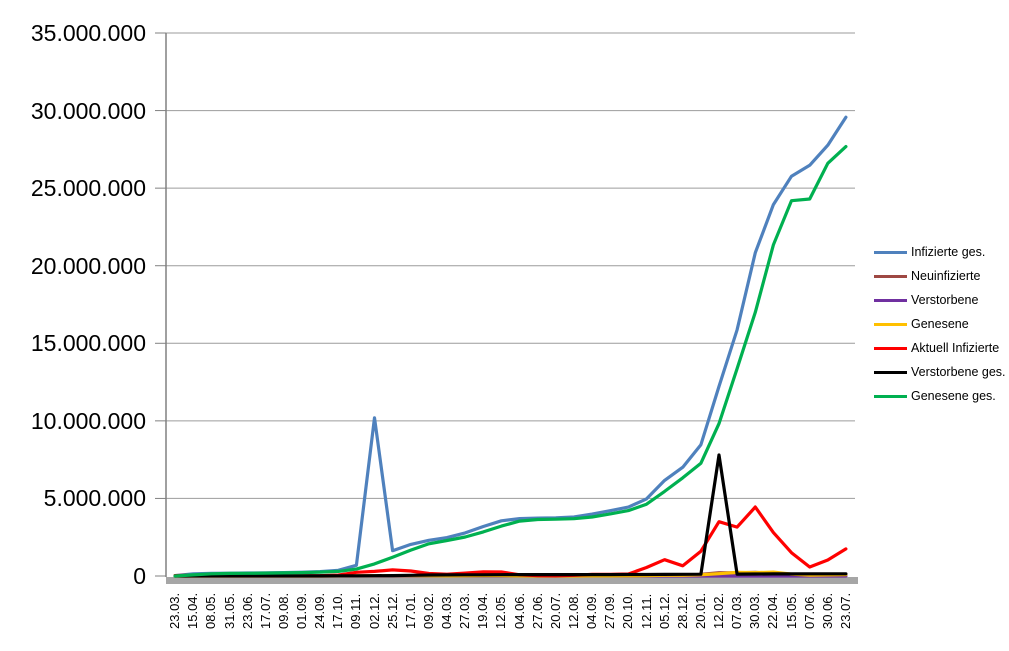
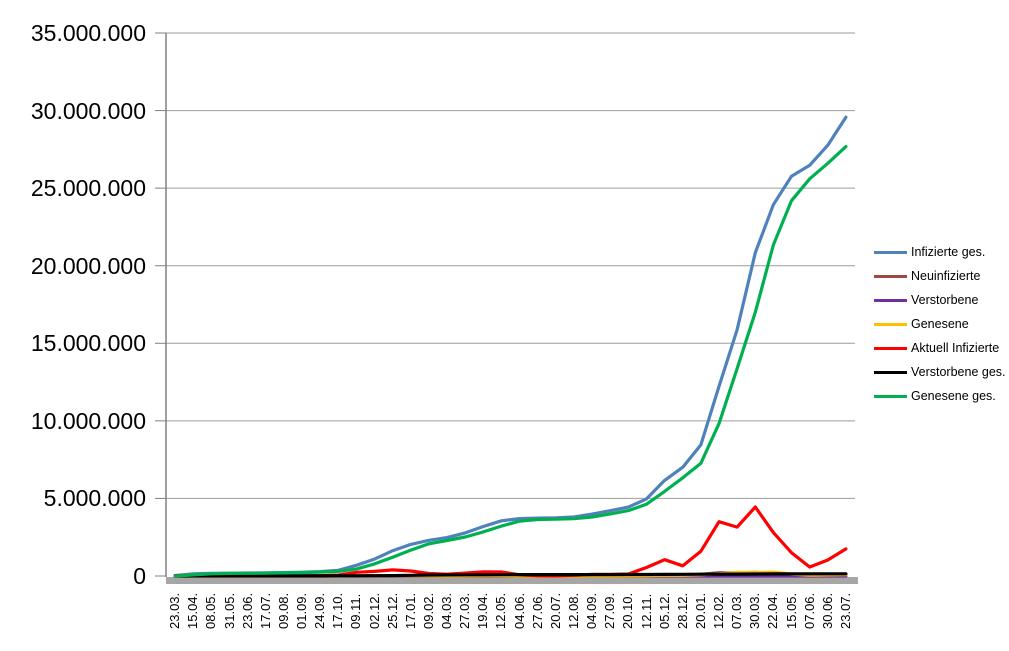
Infizierte ges./02.12.: 10200000 -> 1100000
Verstorbene ges./12.02.: 7800000 -> 100000
Genesene ges./07.06.: 24300000 -> 25600000
